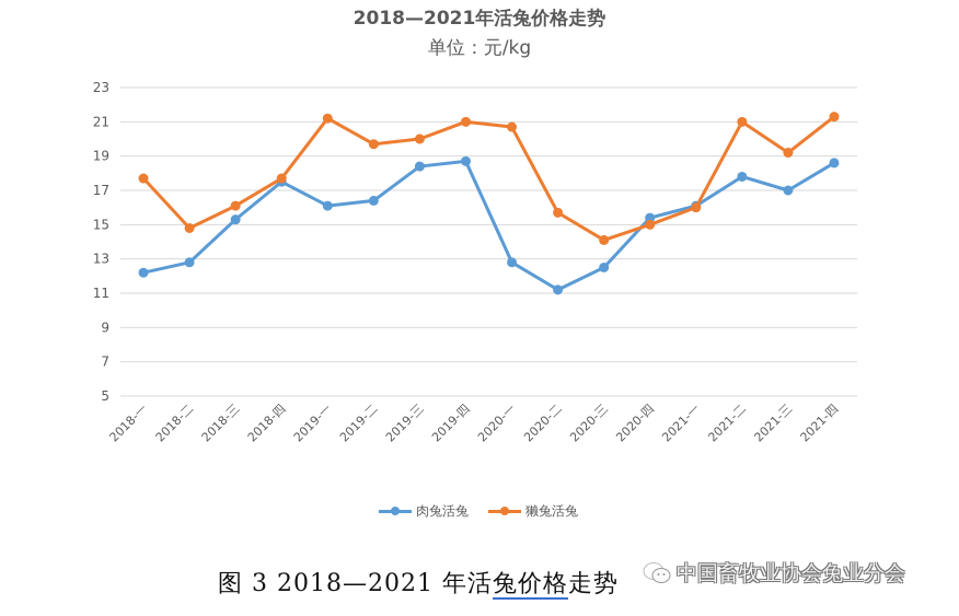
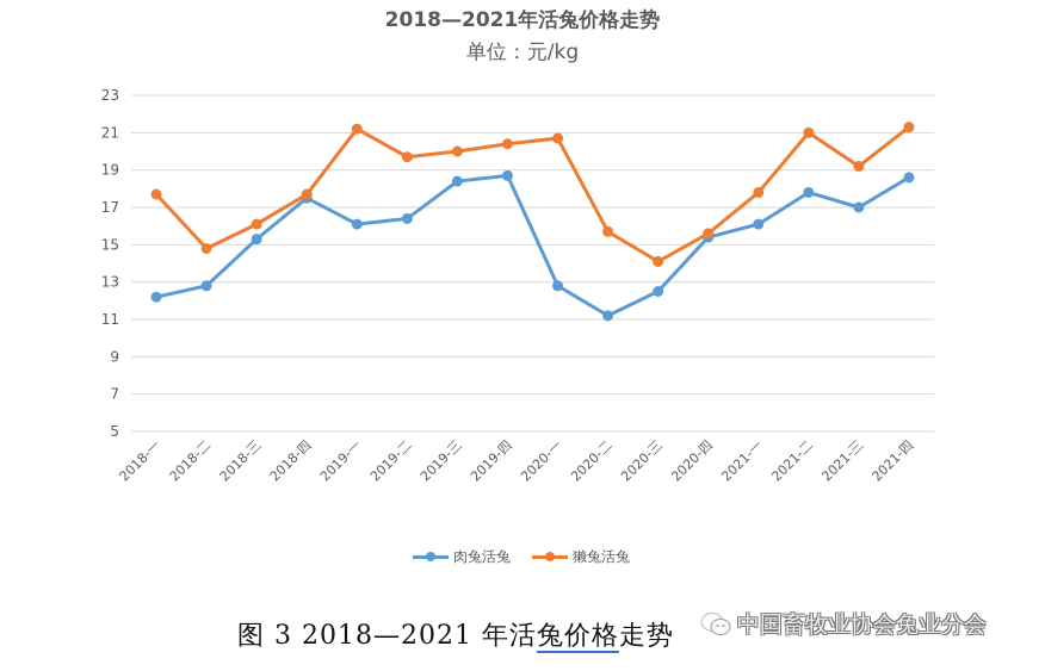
獭兔活兔/2019-四: 21.0 -> 20.4
獭兔活兔/2020-四: 15.0 -> 15.6
獭兔活兔/2021-一: 16.0 -> 17.8
